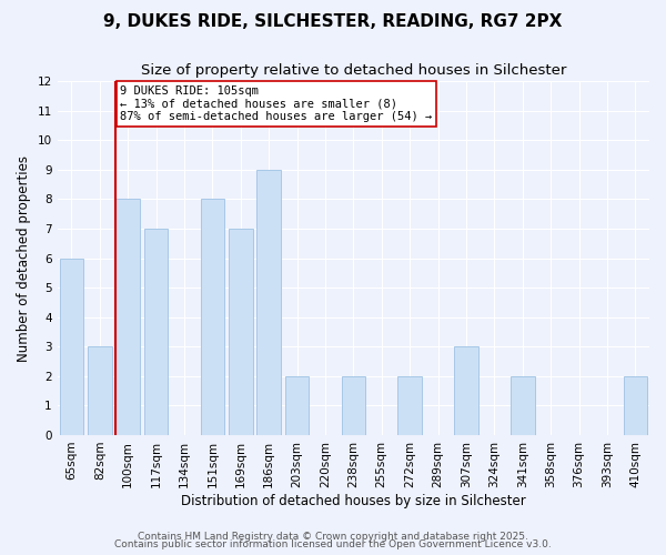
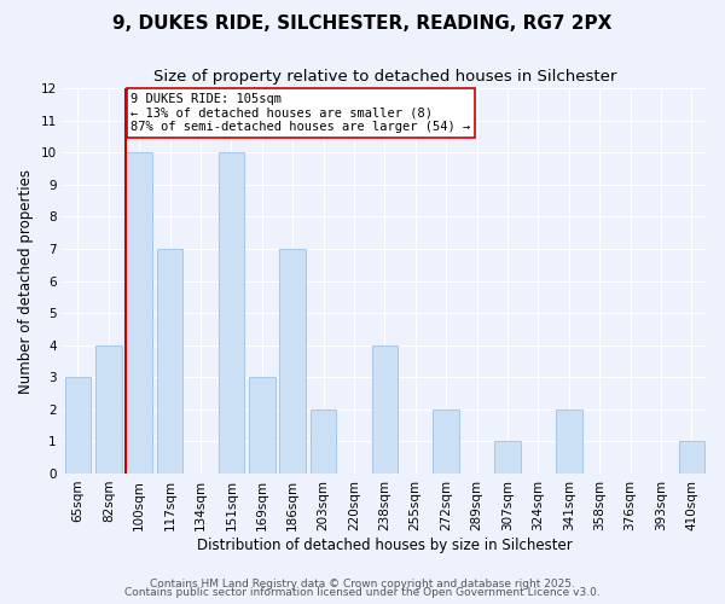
65sqm: 6 -> 3
82sqm: 3 -> 4
100sqm: 8 -> 10
151sqm: 8 -> 10
169sqm: 7 -> 3
186sqm: 9 -> 7
238sqm: 2 -> 4
307sqm: 3 -> 1
410sqm: 2 -> 1
